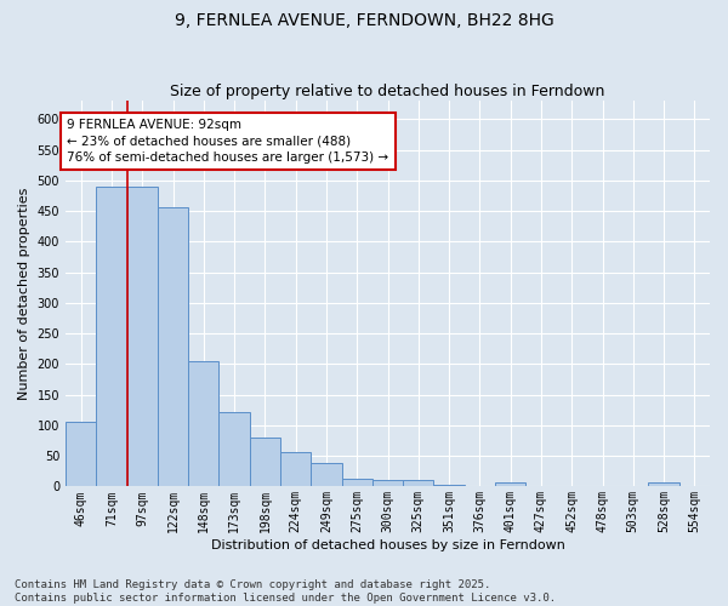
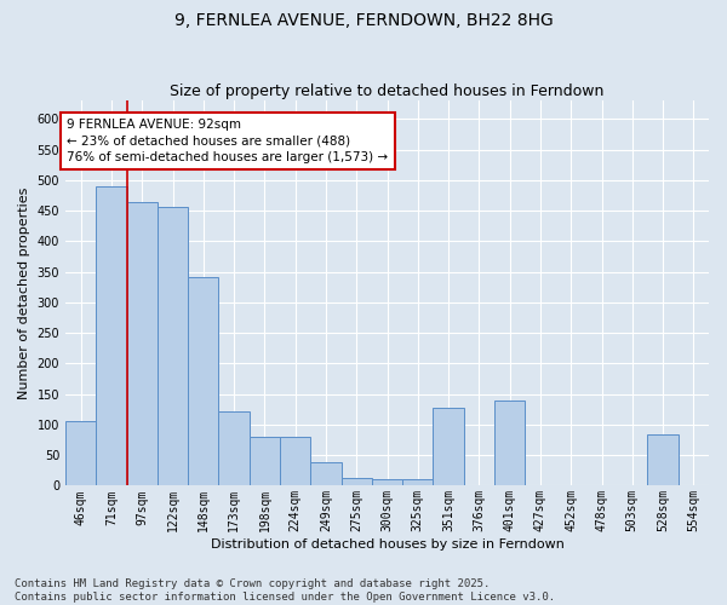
97sqm: 490 -> 464
148sqm: 205 -> 342
224sqm: 57 -> 80
351sqm: 3 -> 128
401sqm: 7 -> 140
528sqm: 7 -> 84
